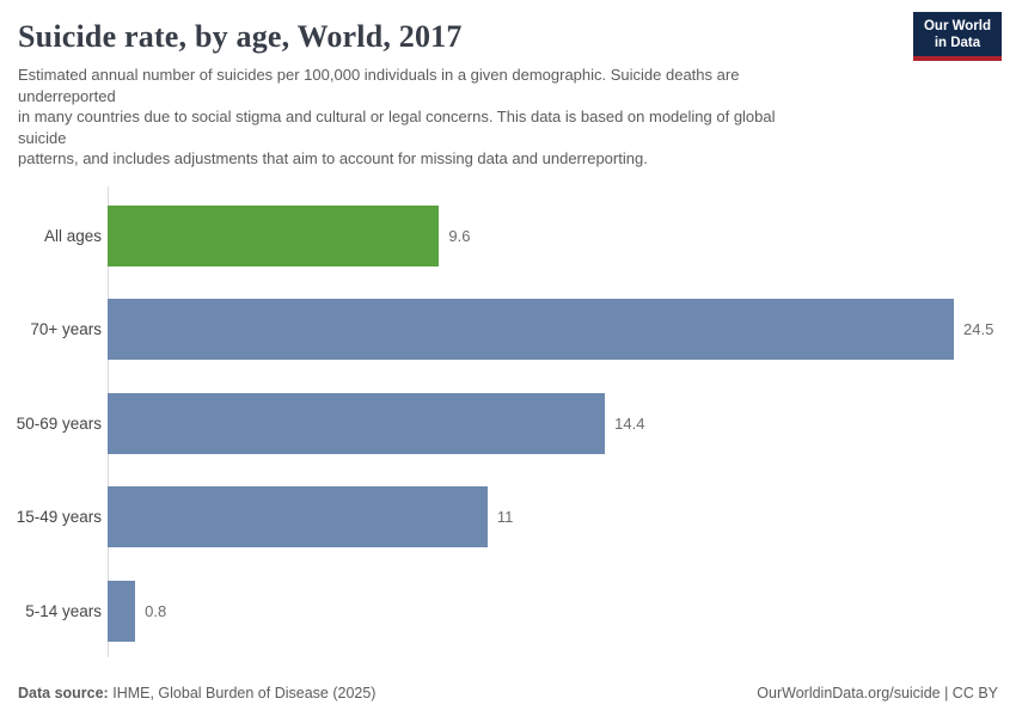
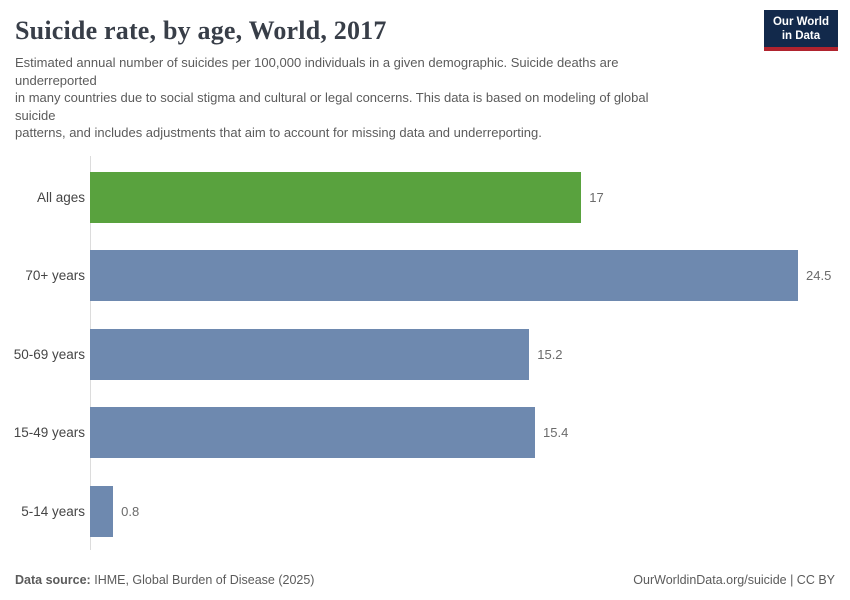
All ages: 9.6 -> 17
50-69 years: 14.4 -> 15.2
15-49 years: 11 -> 15.4
